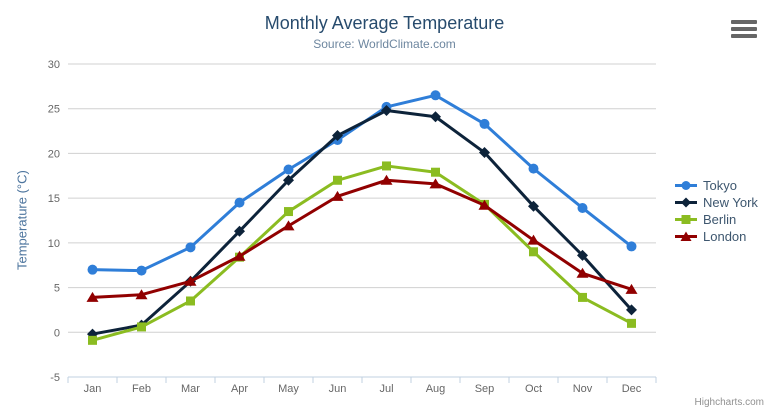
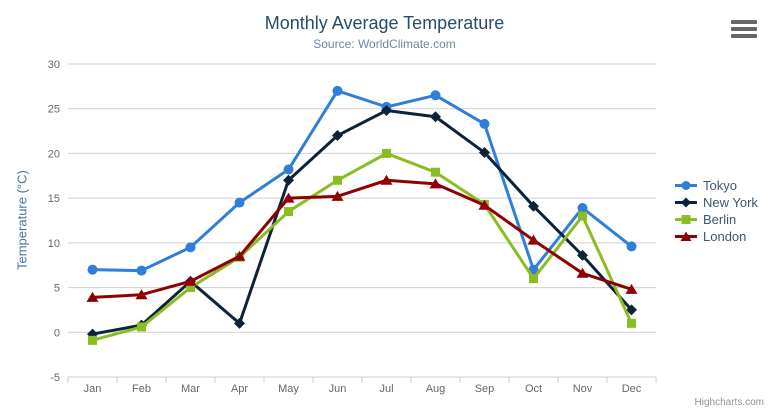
Berlin/Mar: 4 -> 5
New York/Apr: 11 -> 1
London/May: 12 -> 15
Tokyo/Jun: 22 -> 27
Berlin/Jul: 19 -> 20
Tokyo/Oct: 18 -> 7
Berlin/Oct: 9 -> 6
Berlin/Nov: 4 -> 13
